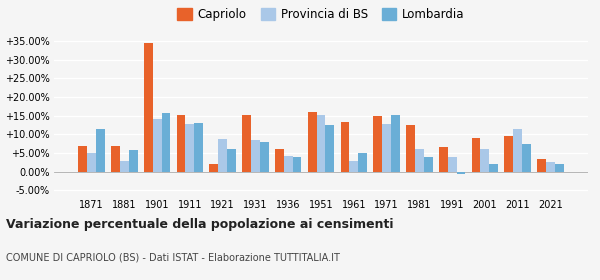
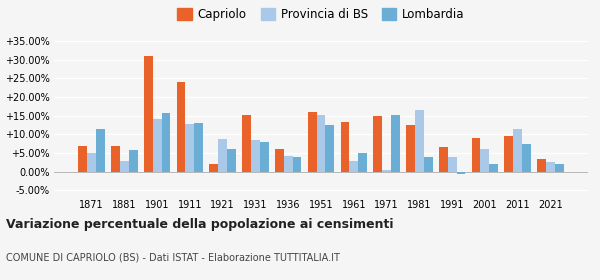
Capriolo/1901: 34.5% -> 31.0%
Capriolo/1911: 15.2% -> 24.0%
Provincia di BS/1971: 12.8% -> 0.5%
Provincia di BS/1981: 6.2% -> 16.5%
